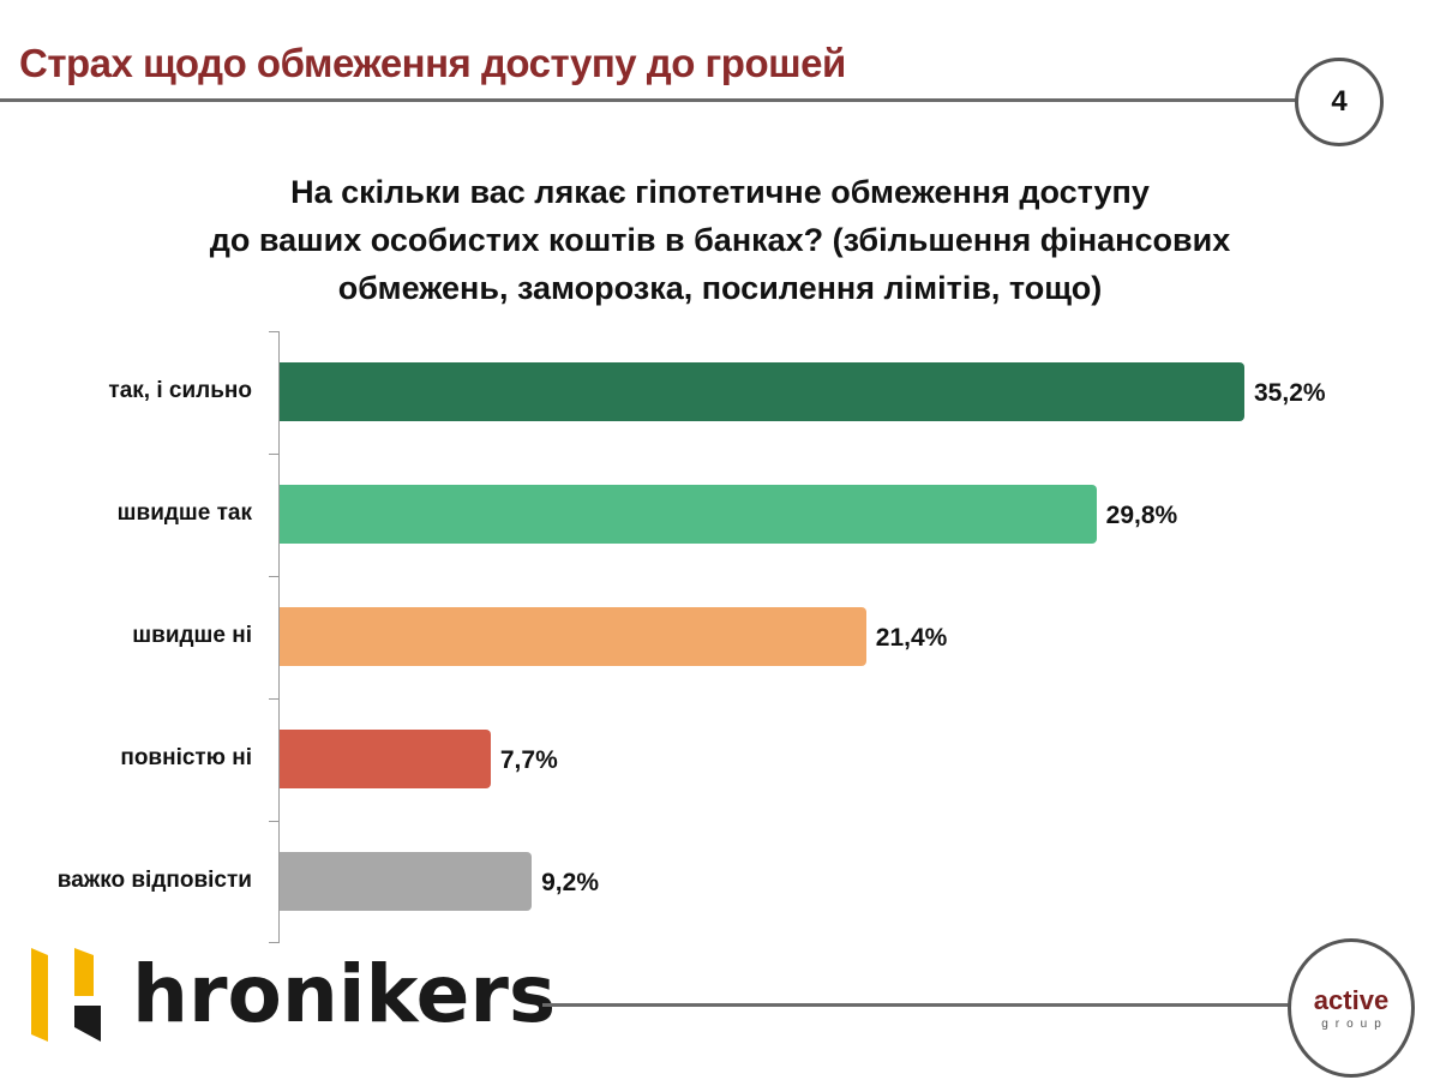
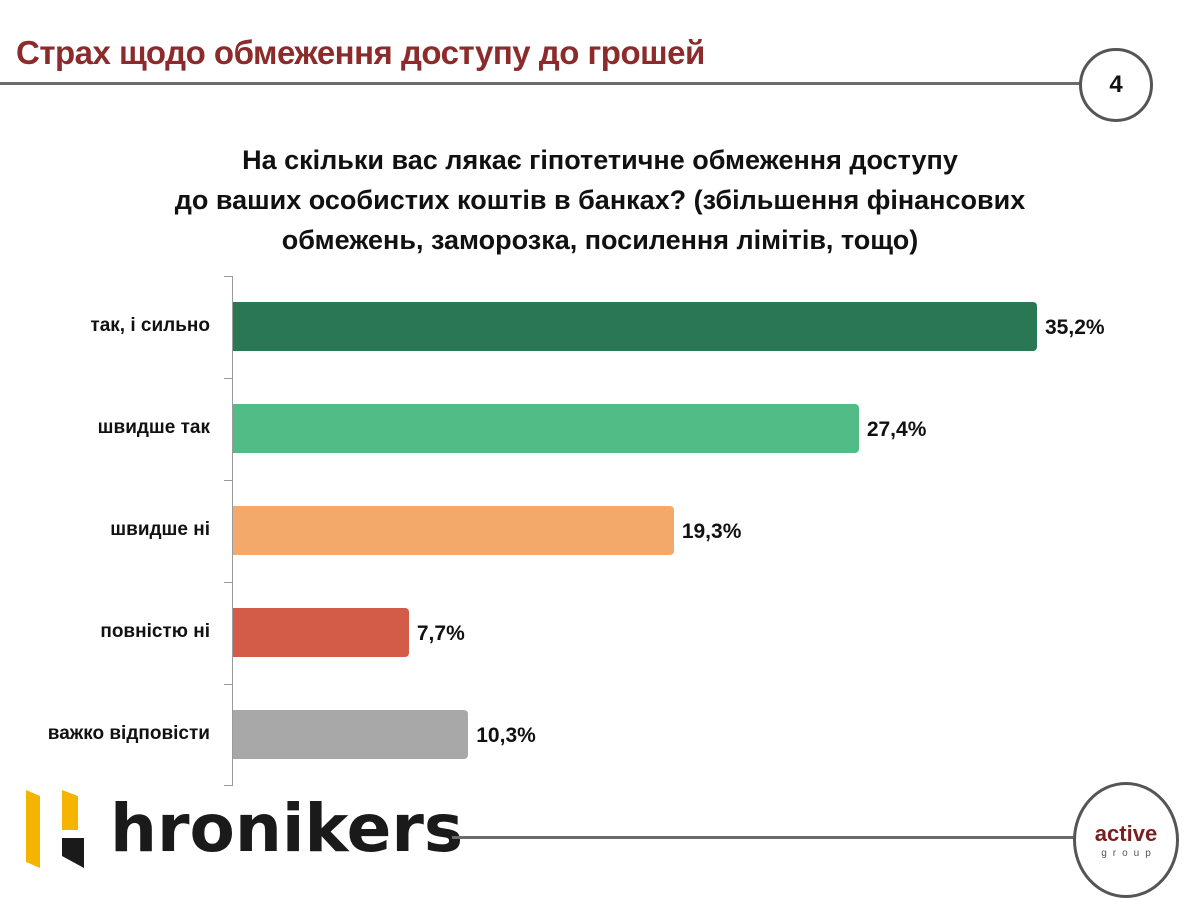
швидше так: 29,8% -> 27,4%
швидше ні: 21,4% -> 19,3%
важко відповісти: 9,2% -> 10,3%
